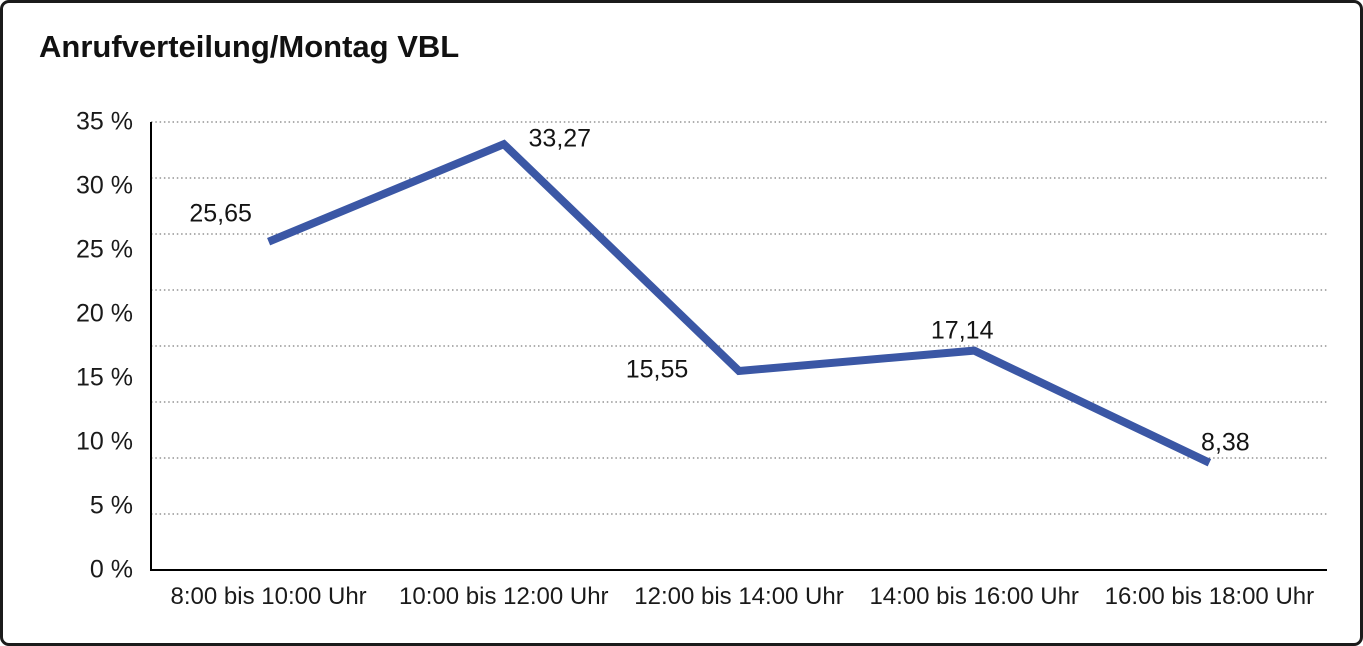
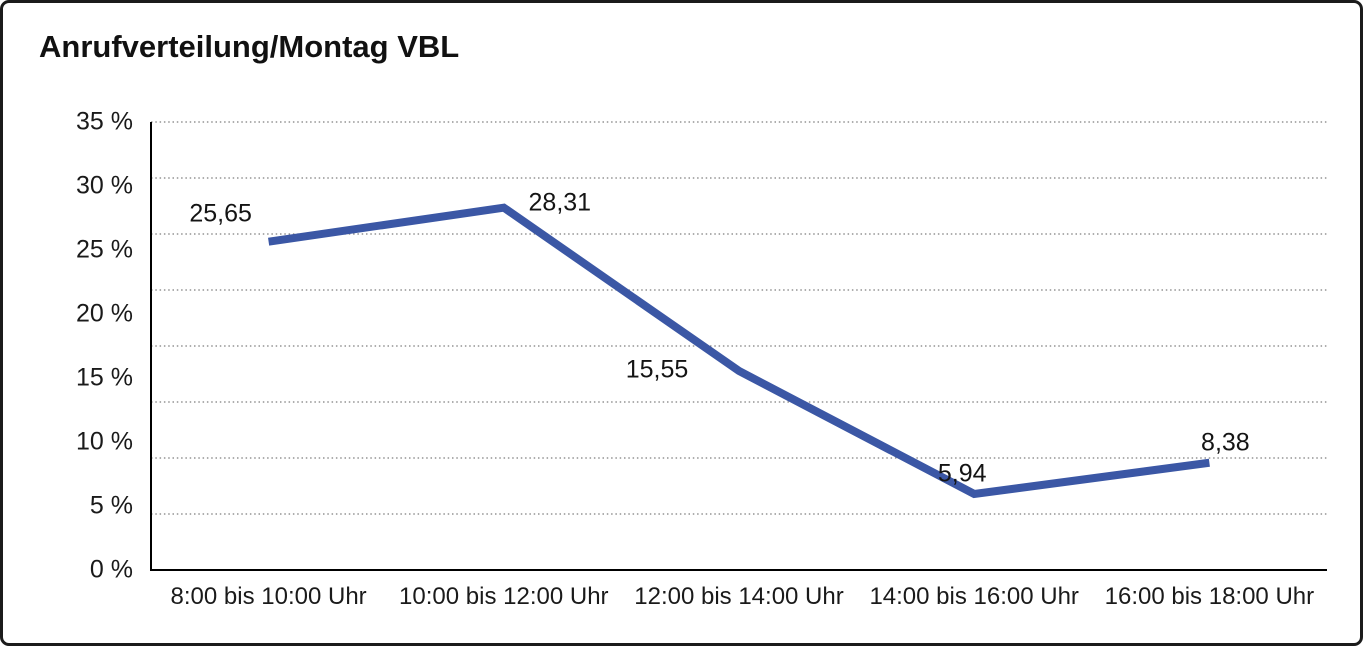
10:00 bis 12:00 Uhr: 33,27 -> 28,31
14:00 bis 16:00 Uhr: 17,14 -> 5,94
